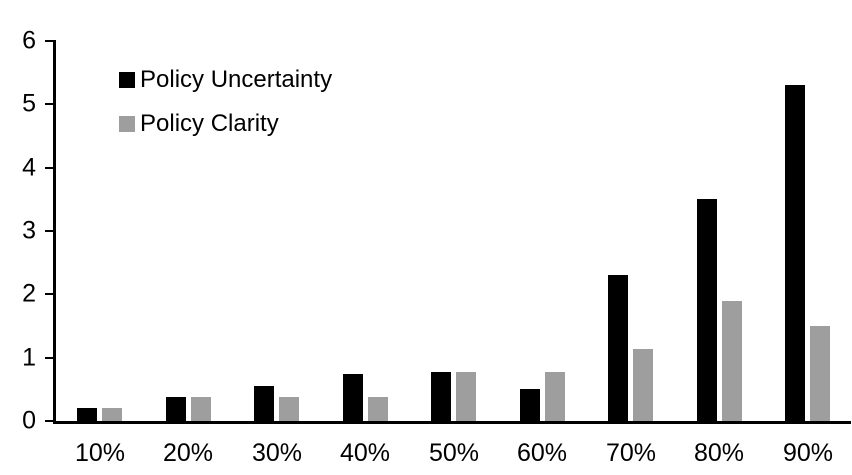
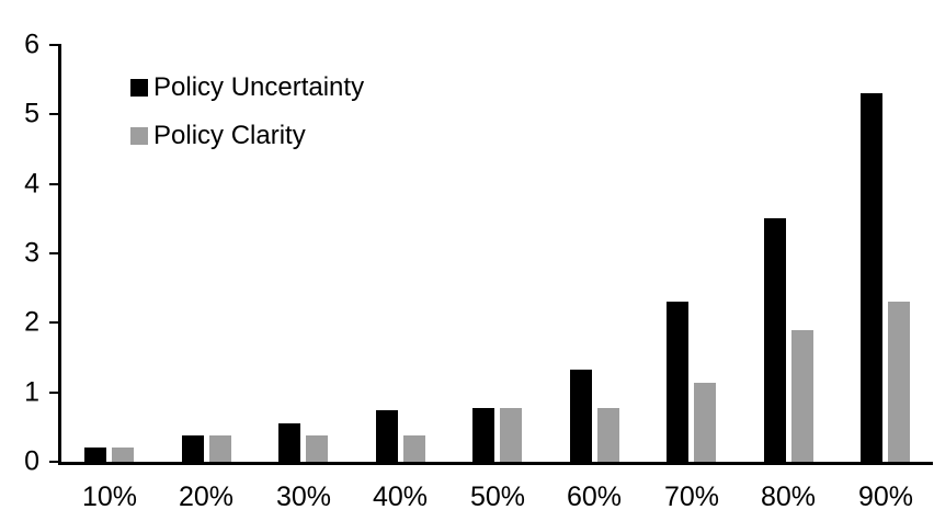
Policy Uncertainty/60%: 0.5 -> 1.3
Policy Clarity/90%: 1.5 -> 2.3
